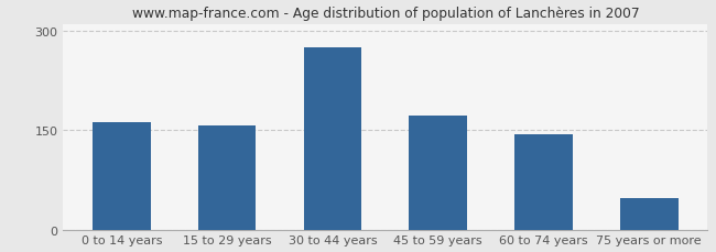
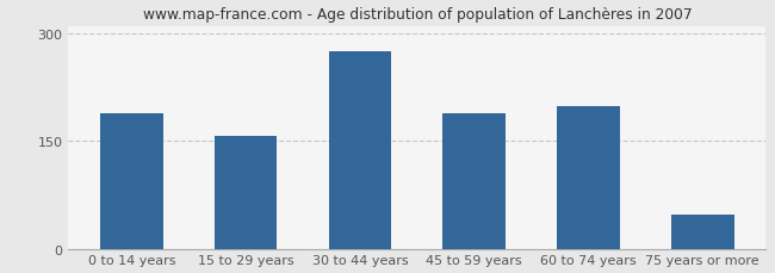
0 to 14 years: 162 -> 188
45 to 59 years: 172 -> 188
60 to 74 years: 144 -> 198
